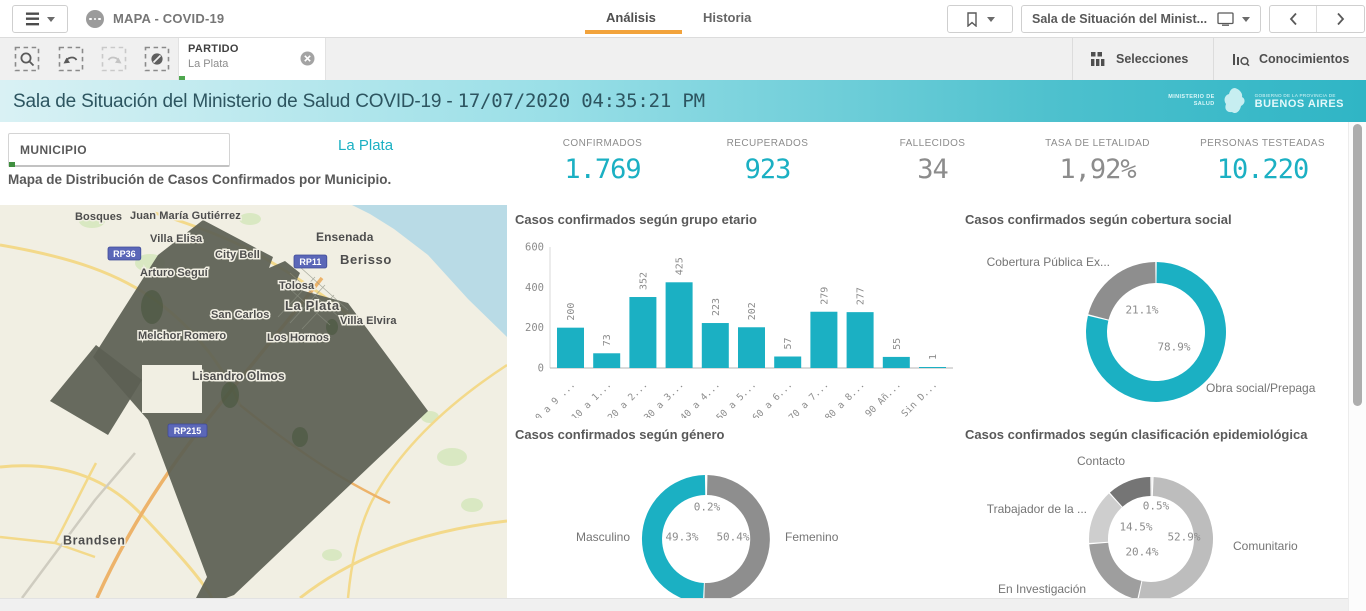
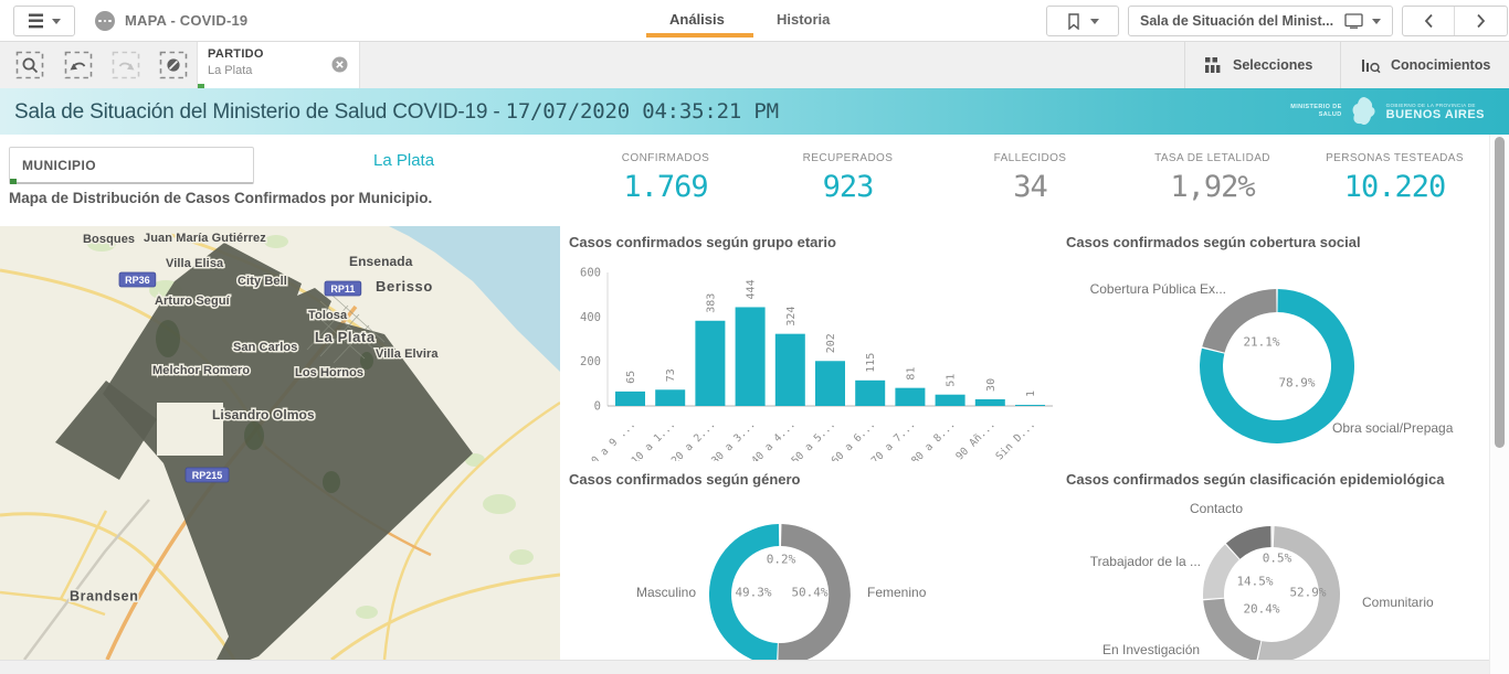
Casos confirmados según grupo etario/0 a 9 ...: 200 -> 65
Casos confirmados según grupo etario/20 a 2...: 352 -> 383
Casos confirmados según grupo etario/30 a 3...: 425 -> 444
Casos confirmados según grupo etario/40 a 4...: 223 -> 324
Casos confirmados según grupo etario/60 a 6...: 57 -> 115
Casos confirmados según grupo etario/70 a 7...: 279 -> 81
Casos confirmados según grupo etario/80 a 8...: 277 -> 51
Casos confirmados según grupo etario/90 Añ...: 55 -> 30
